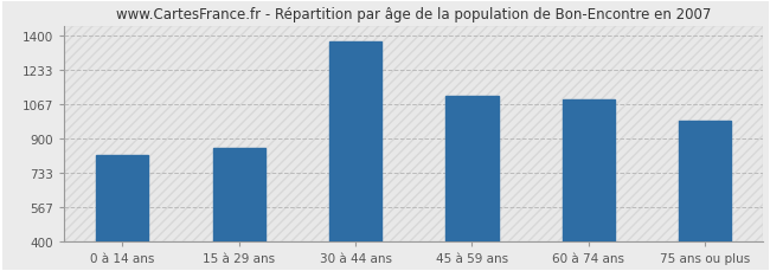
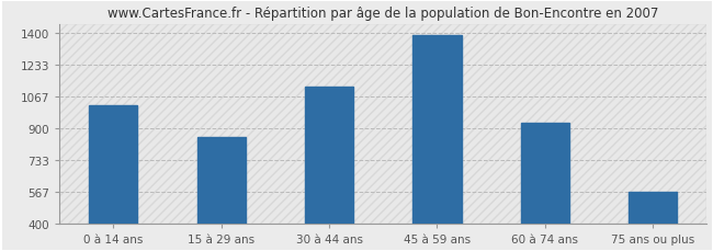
0 à 14 ans: 820 -> 1020
30 à 44 ans: 1370 -> 1120
45 à 59 ans: 1110 -> 1390
60 à 74 ans: 1090 -> 930
75 ans ou plus: 990 -> 570
